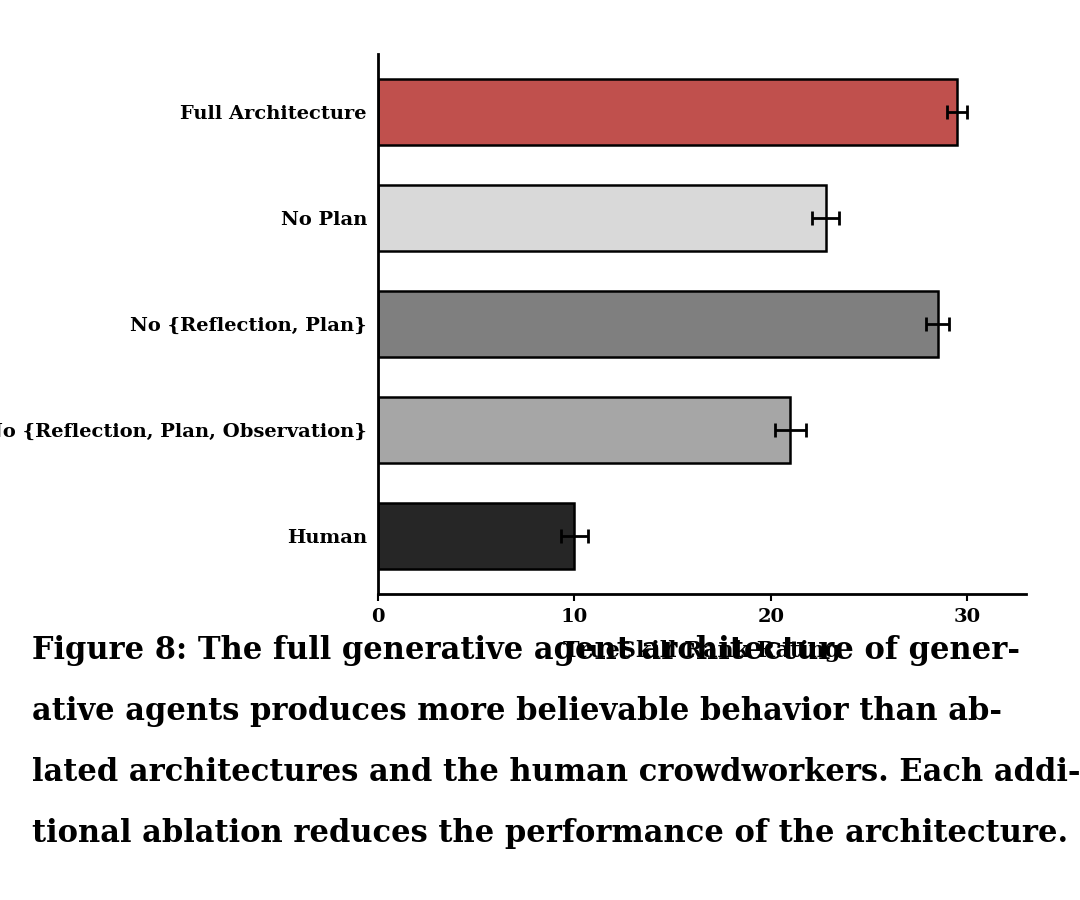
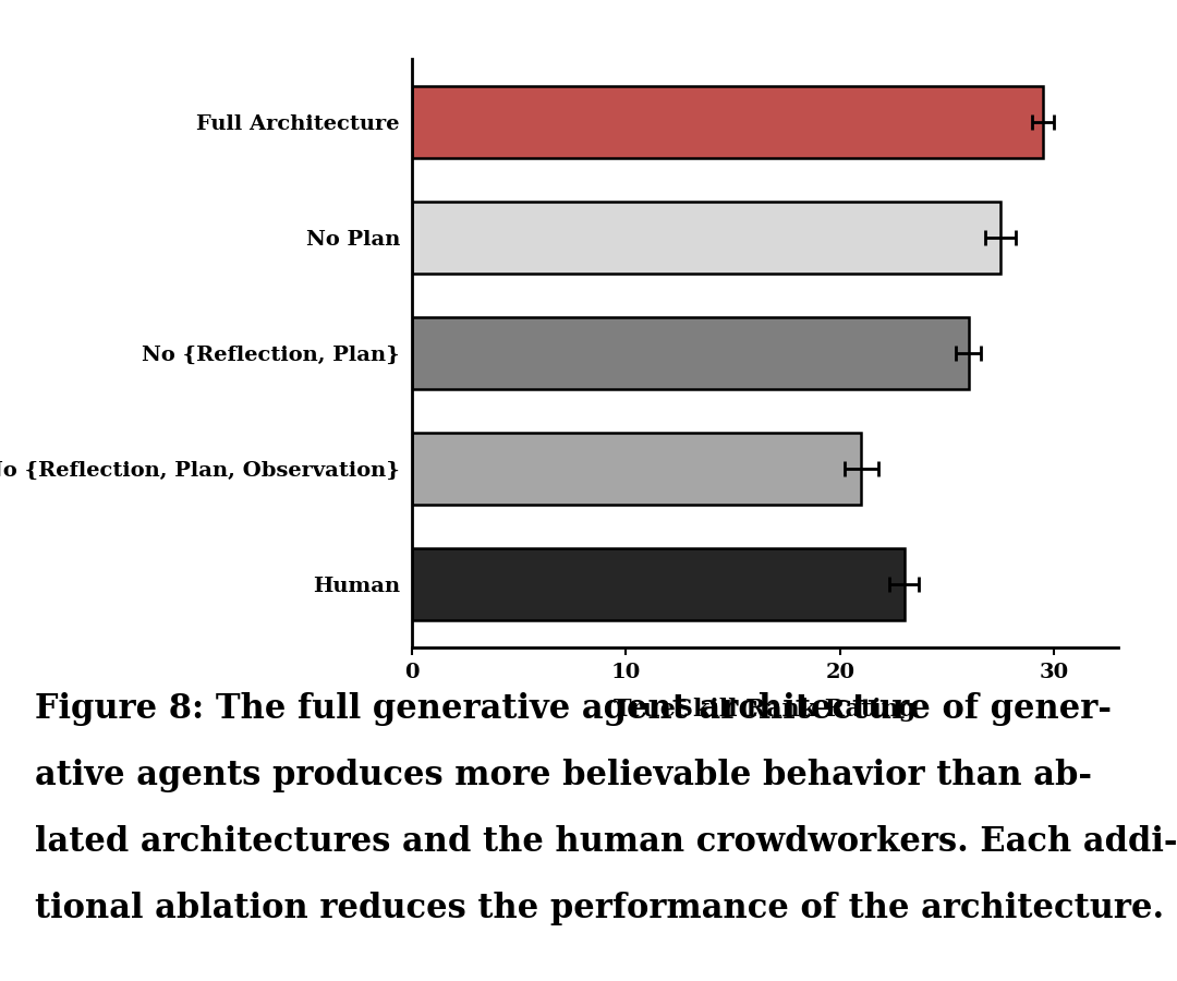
No Plan: 22.8 -> 27.5
No {Reflection, Plan}: 28.5 -> 26.0
Human: 10.0 -> 23.0
